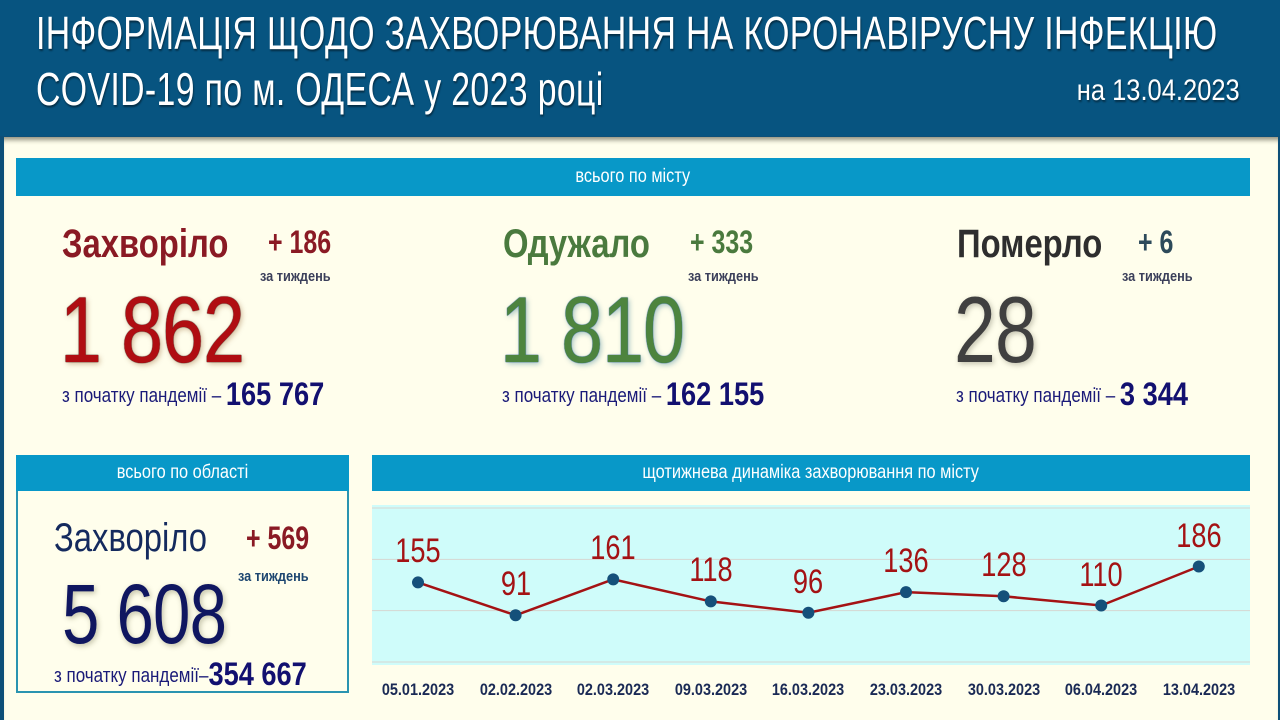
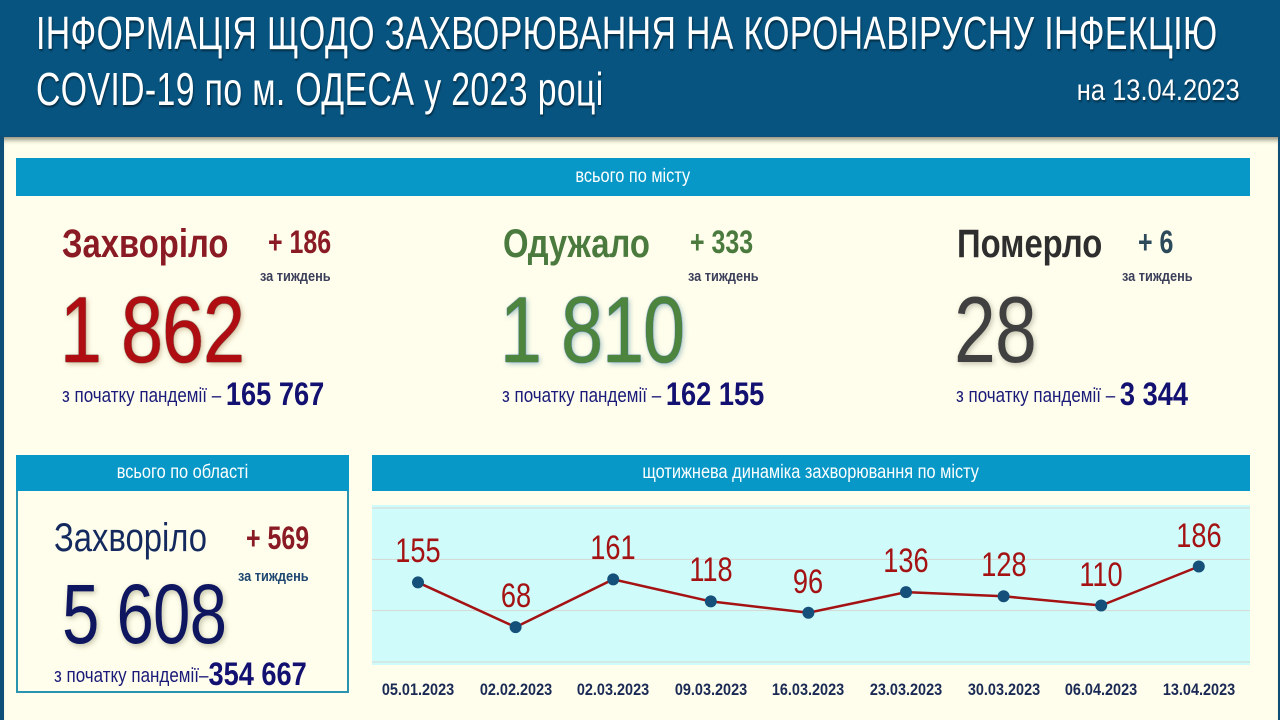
02.02.2023: 91 -> 68
